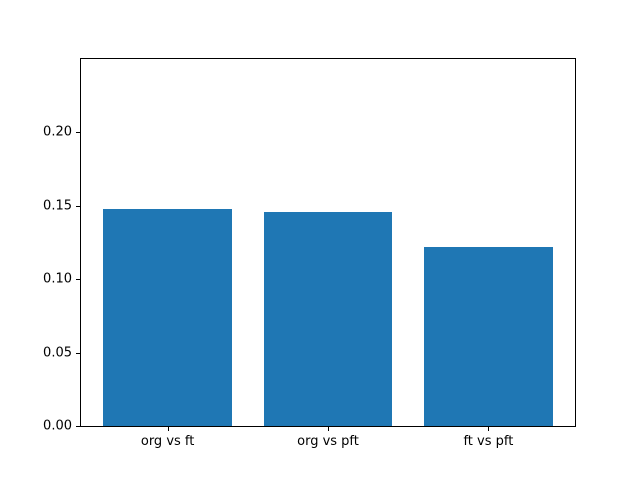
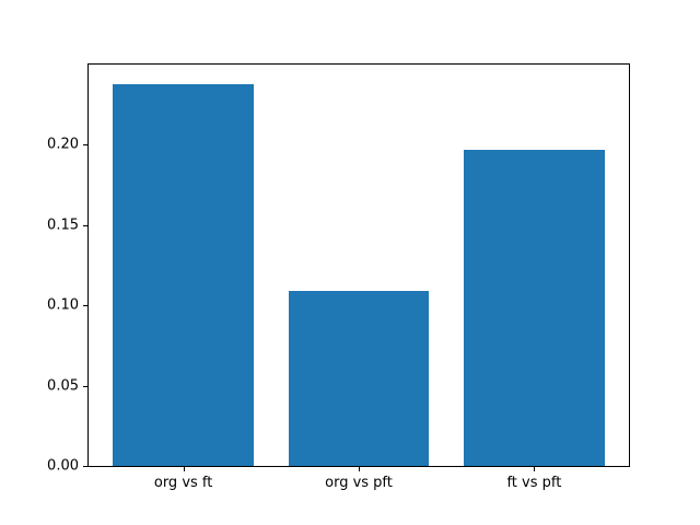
org vs ft: 0.148 -> 0.238
org vs pft: 0.146 -> 0.109
ft vs pft: 0.122 -> 0.197
